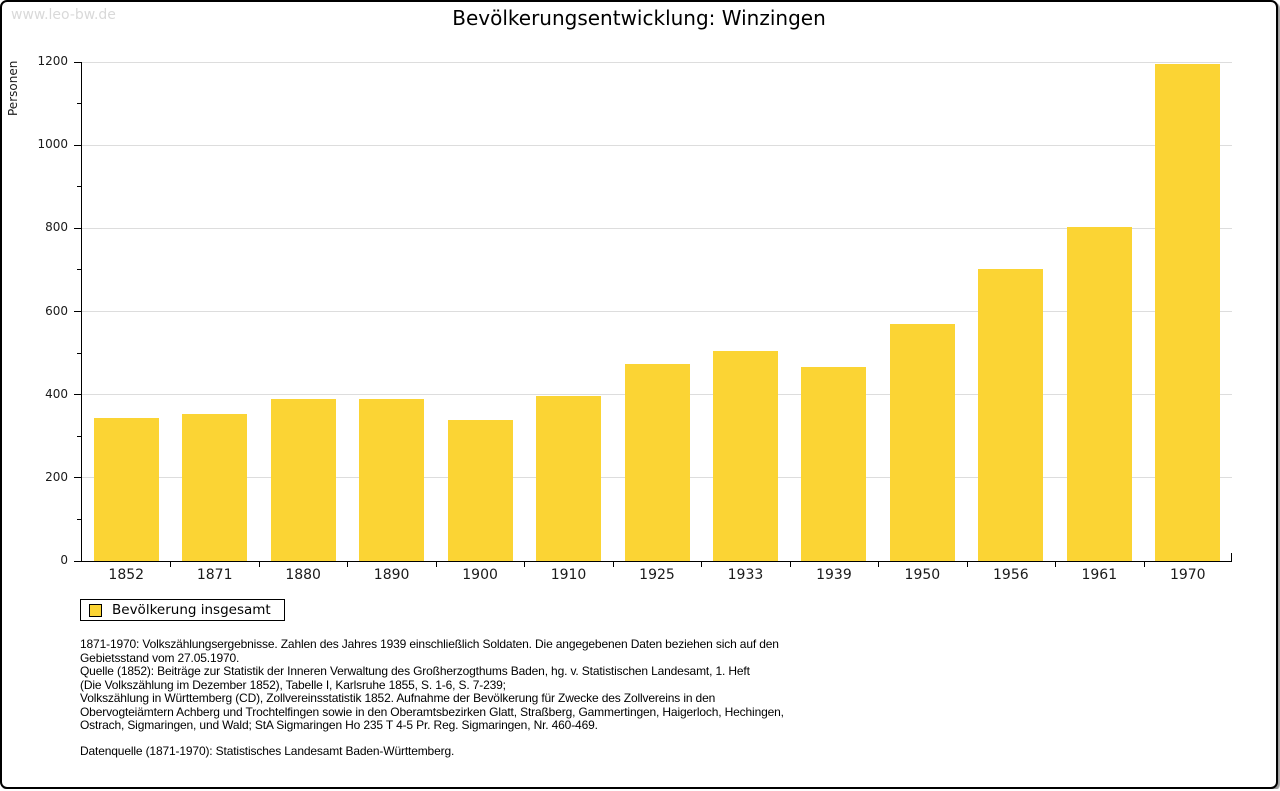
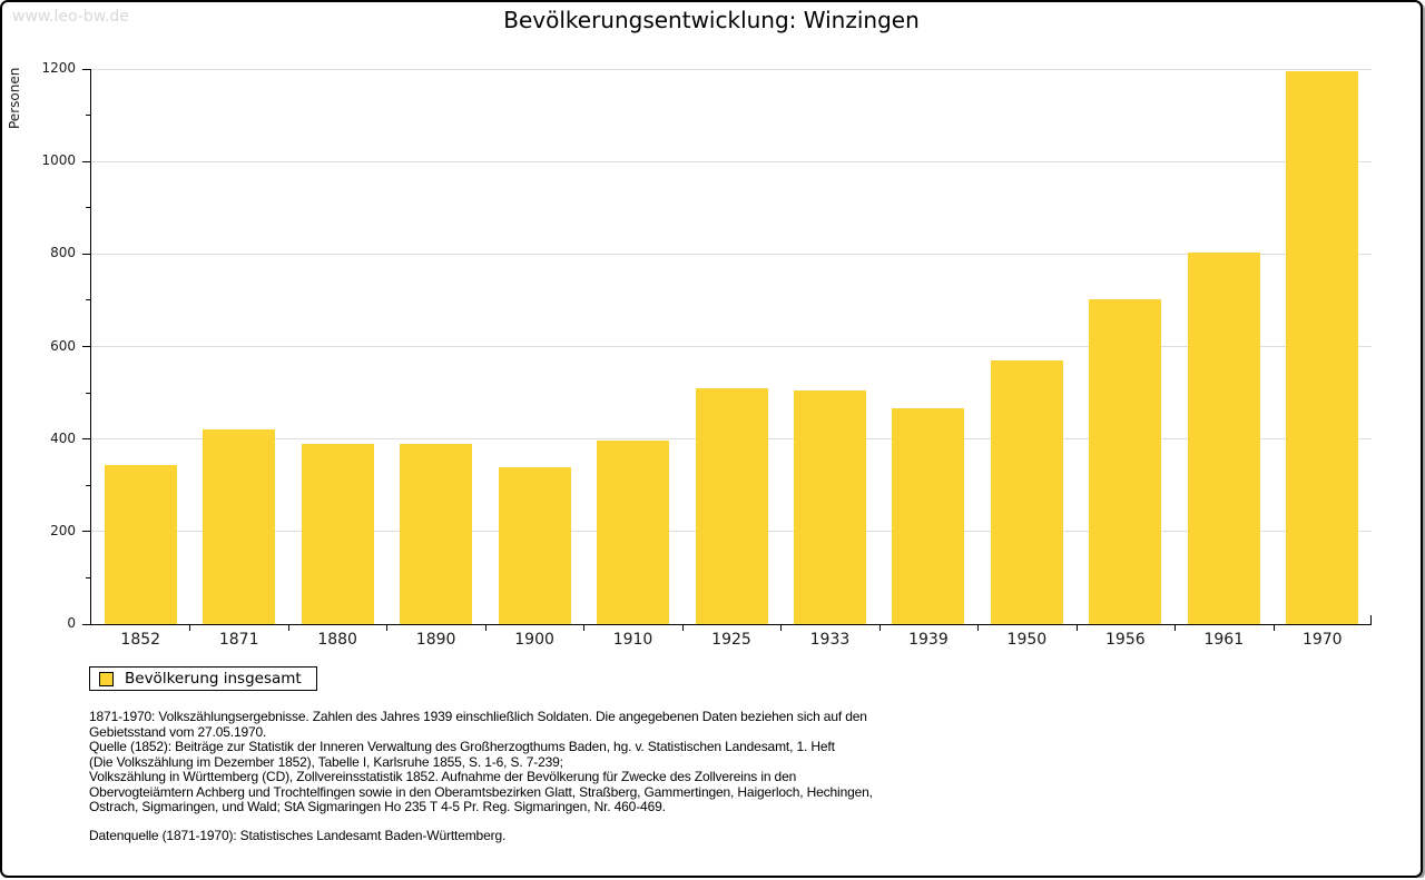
1871: 350 -> 420
1925: 470 -> 510
